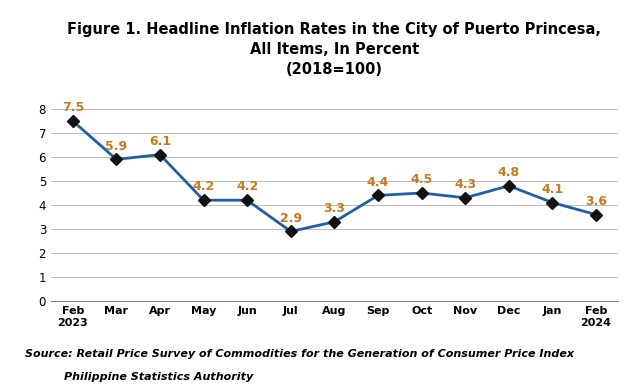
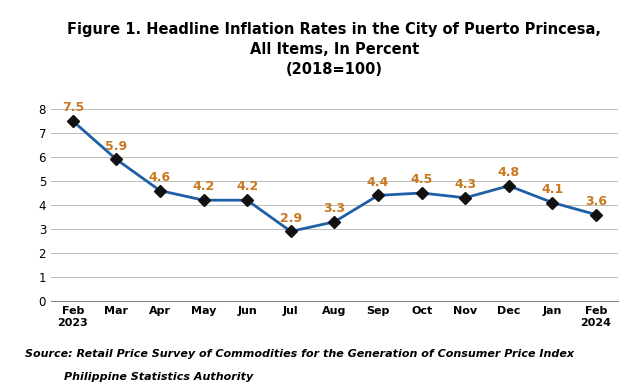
Apr: 6.1 -> 4.6
